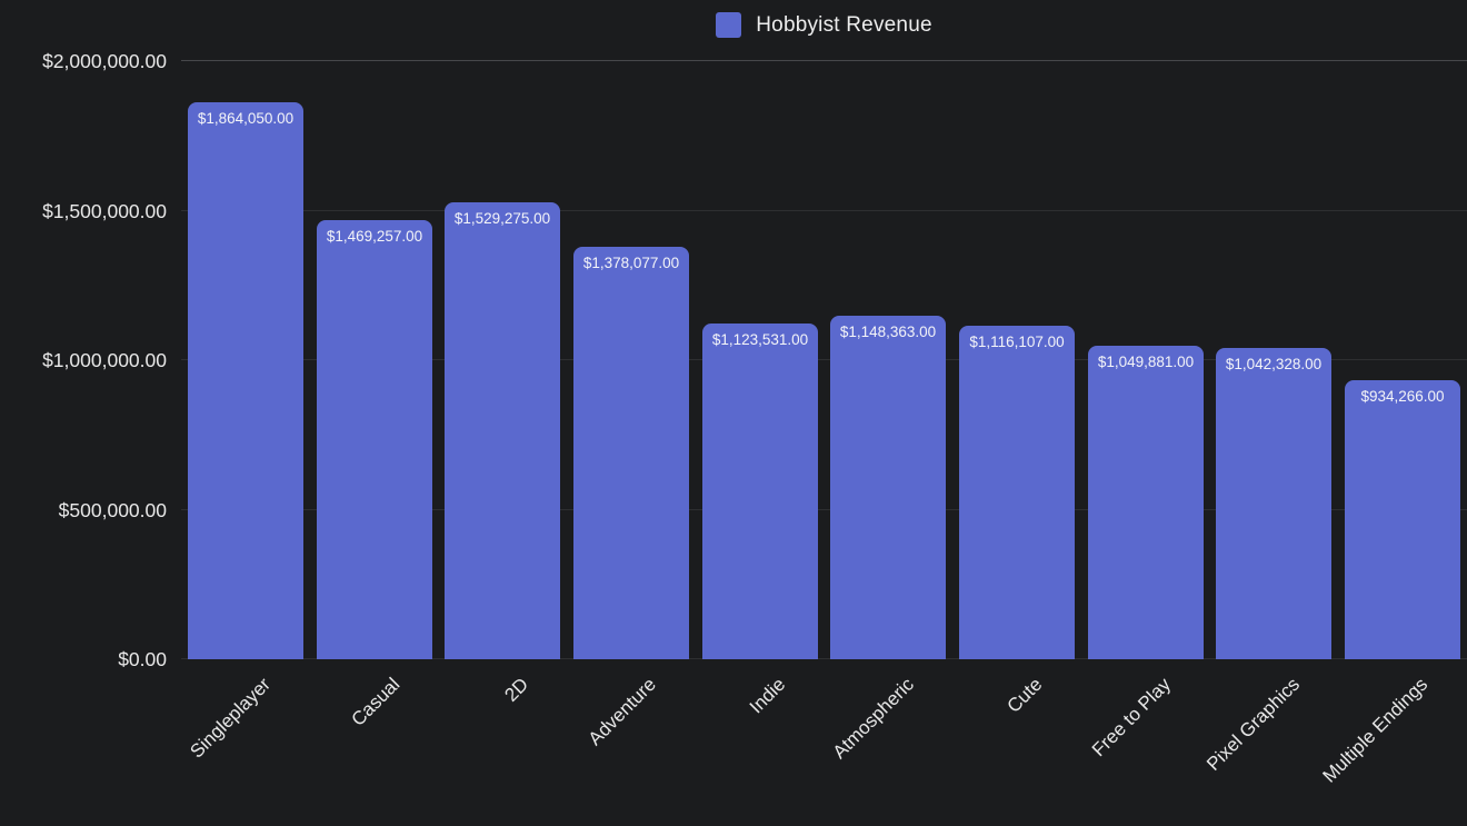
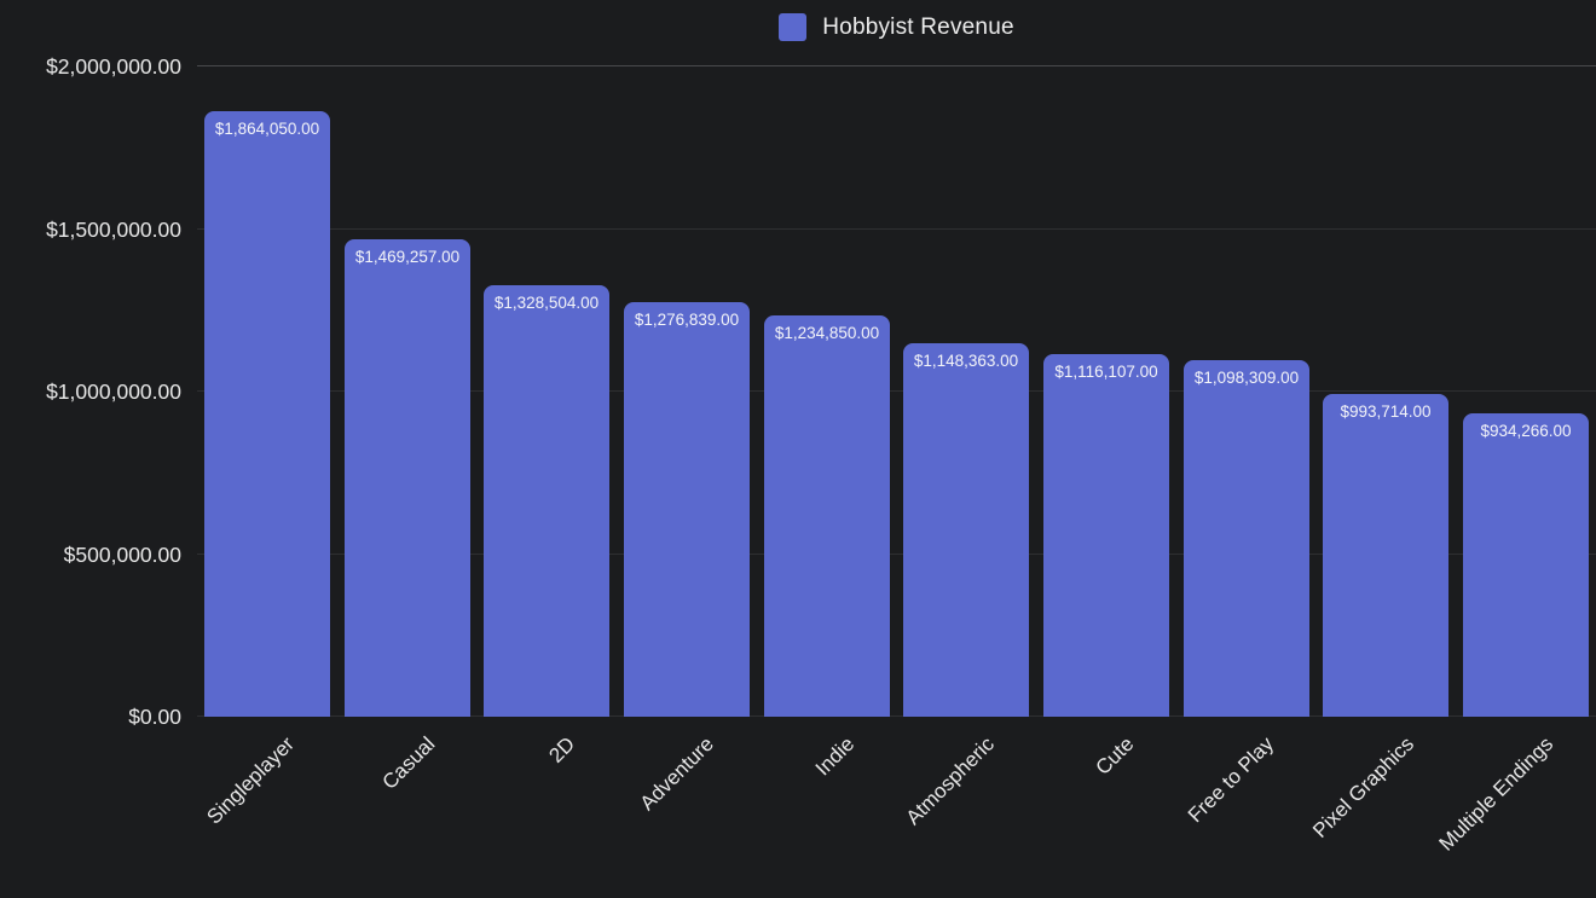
2D: $1,529,275.00 -> $1,328,504.00
Adventure: $1,378,077.00 -> $1,276,839.00
Indie: $1,123,531.00 -> $1,234,850.00
Free to Play: $1,049,881.00 -> $1,098,309.00
Pixel Graphics: $1,042,328.00 -> $993,714.00
